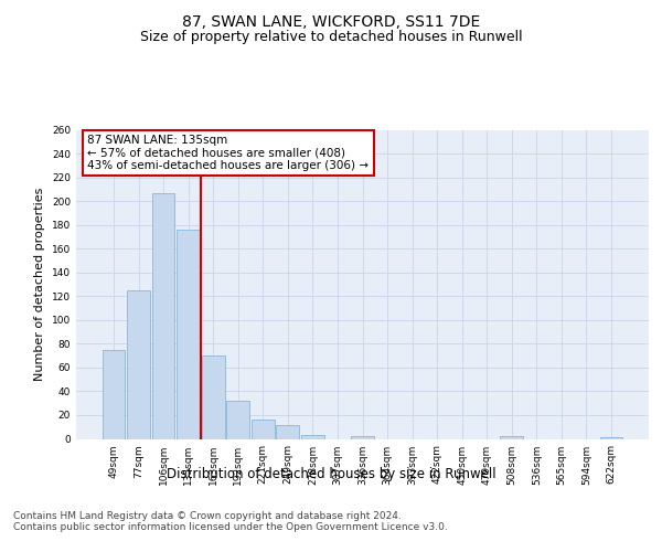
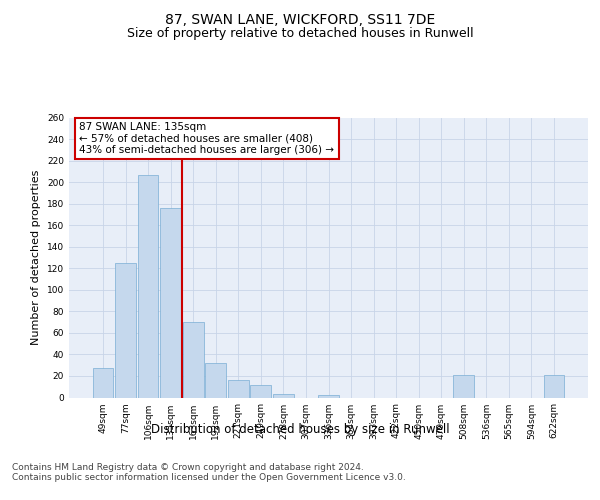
49sqm: 75 -> 27
508sqm: 2 -> 21
622sqm: 1 -> 21
